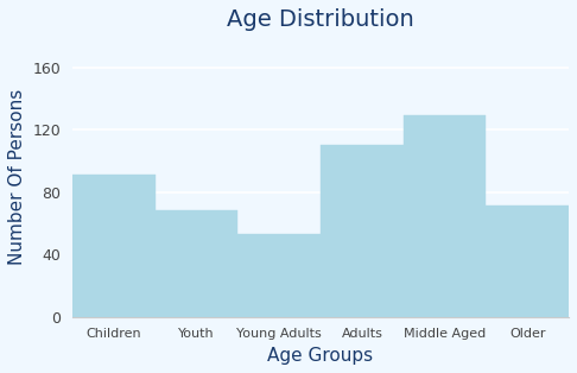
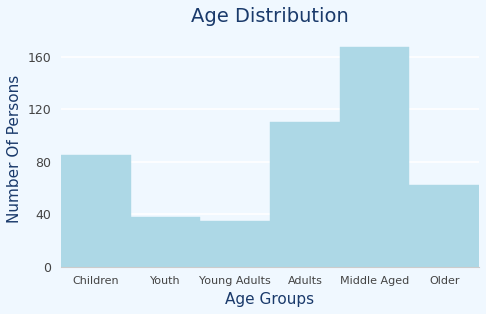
Children: 91 -> 85
Youth: 68 -> 38
Young Adults: 53 -> 35
Middle Aged: 129 -> 167
Older: 71 -> 62
